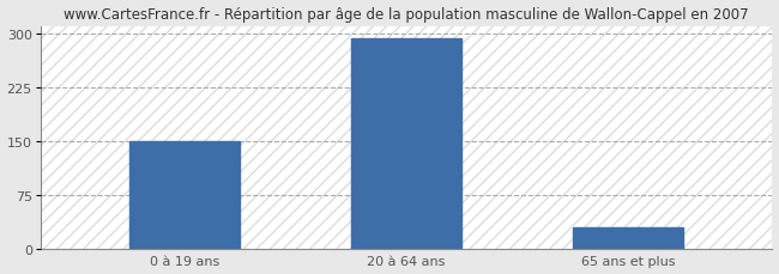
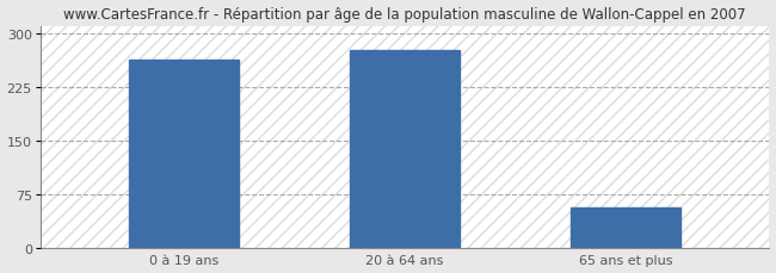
0 à 19 ans: 150 -> 262
20 à 64 ans: 292 -> 276
65 ans et plus: 30 -> 56
